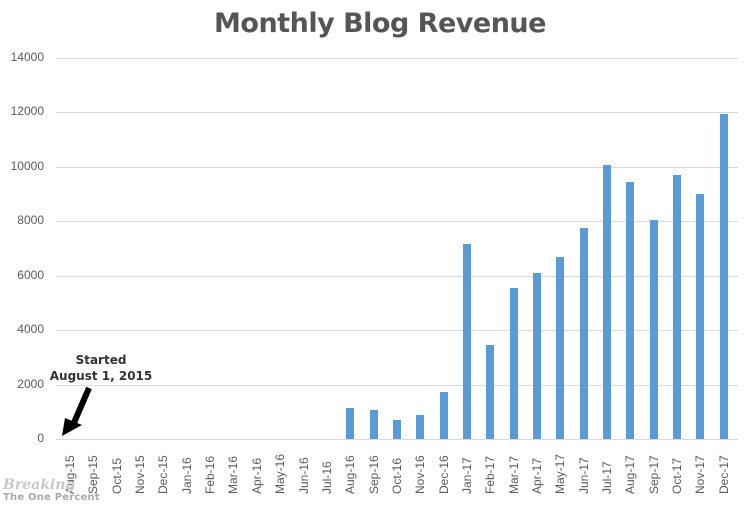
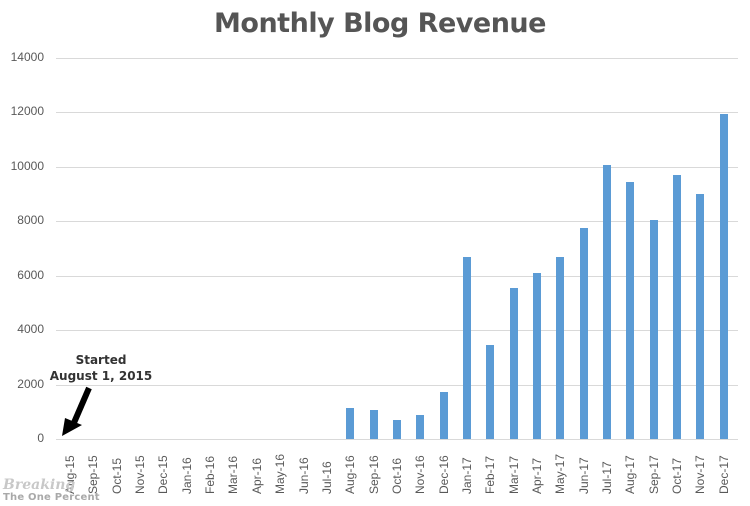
Jan-17: 7200 -> 6700
